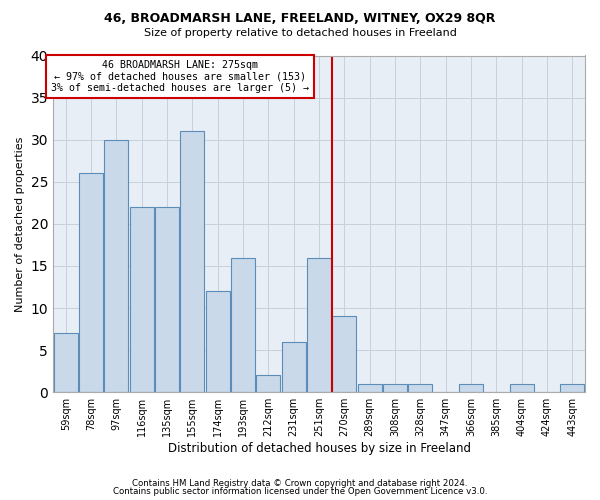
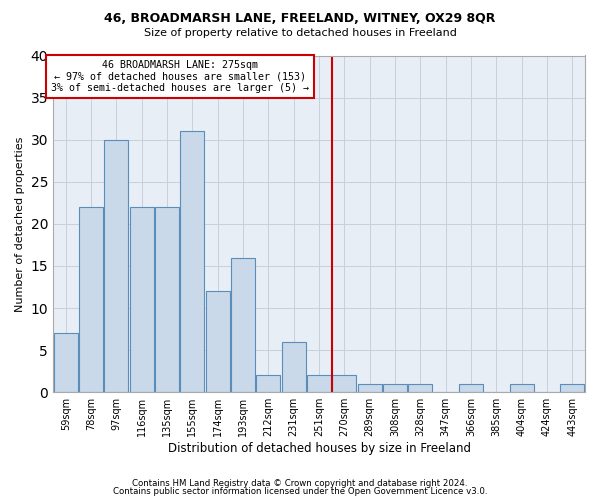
78sqm: 26 -> 22
251sqm: 16 -> 2
270sqm: 9 -> 2
